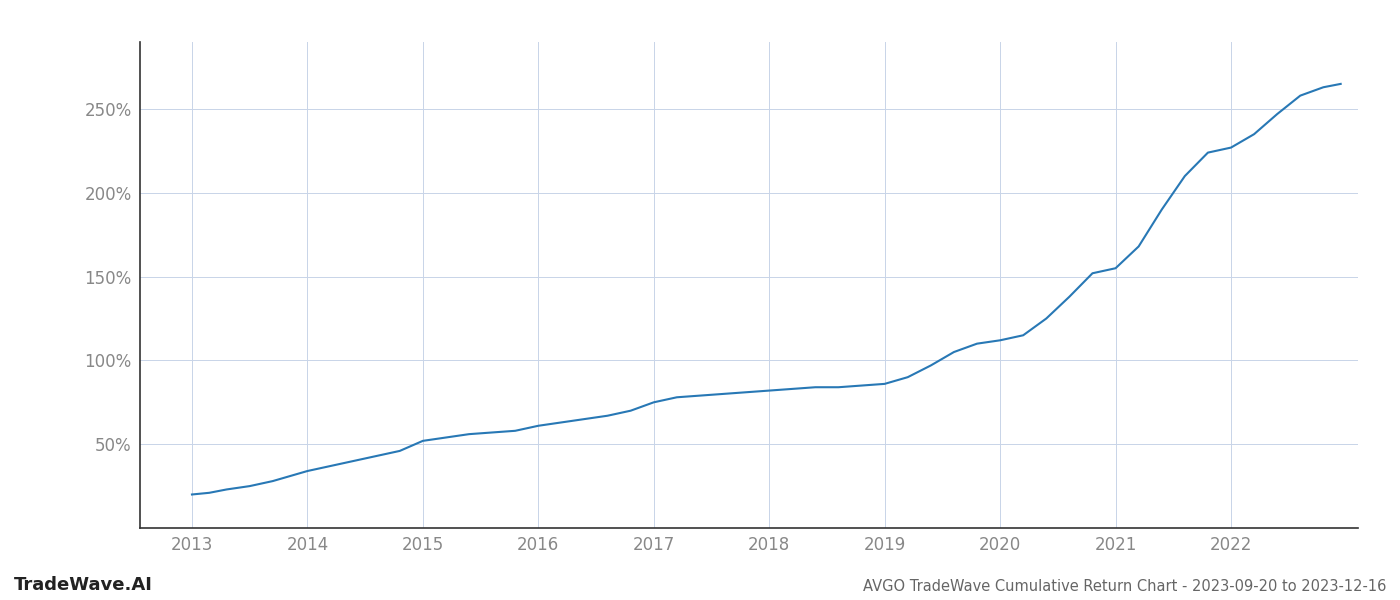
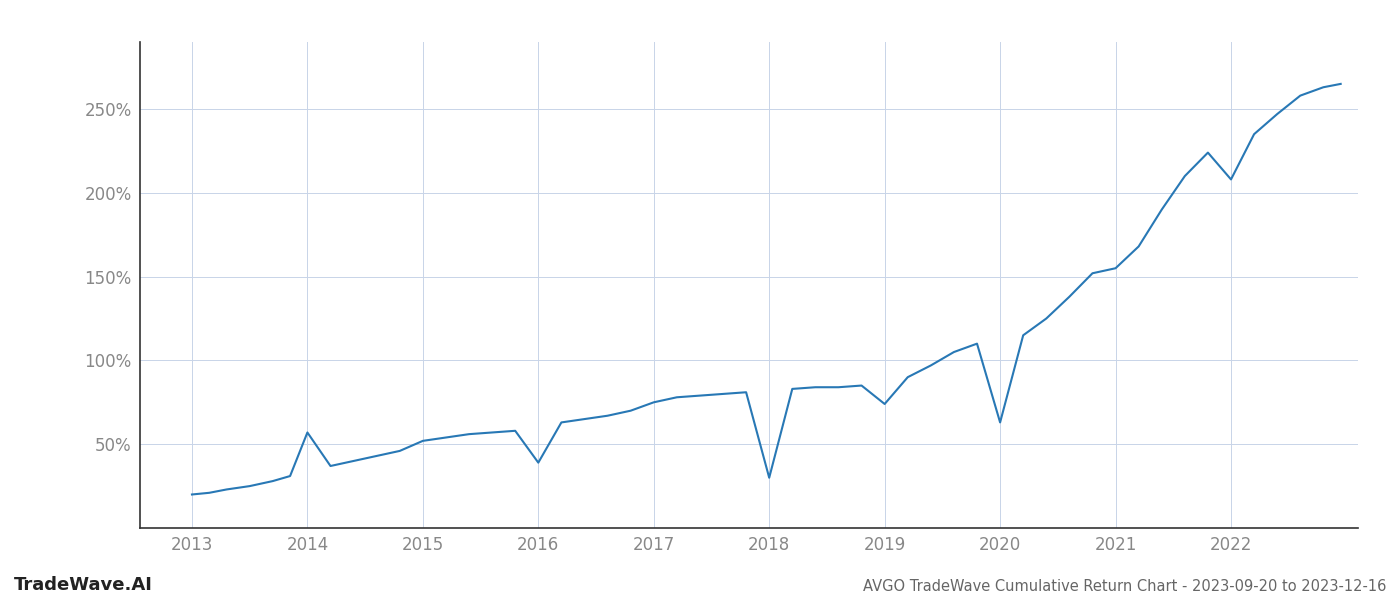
2014: 34% -> 57%
2016: 61% -> 39%
2018: 82% -> 30%
2019: 86% -> 74%
2020: 112% -> 63%
2022: 227% -> 208%
